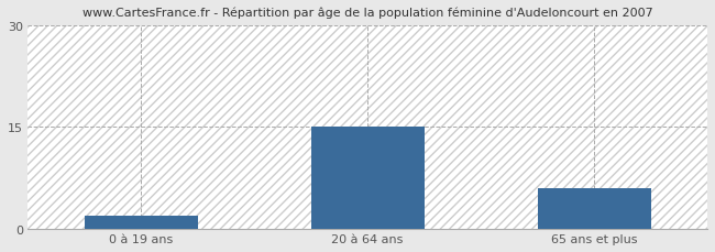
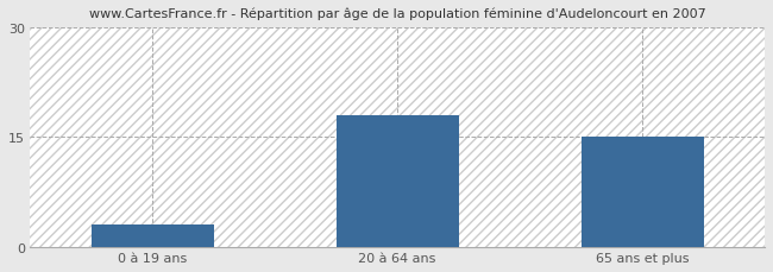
0 à 19 ans: 2 -> 3
20 à 64 ans: 15 -> 18
65 ans et plus: 6 -> 15
